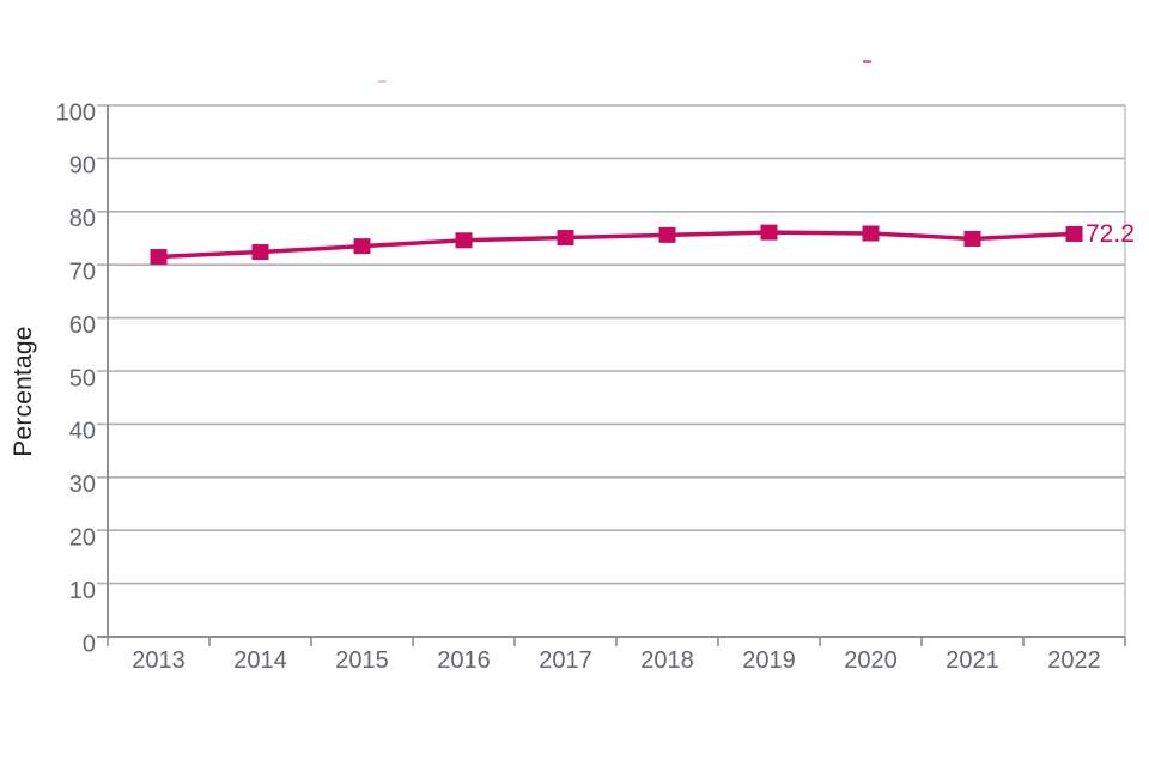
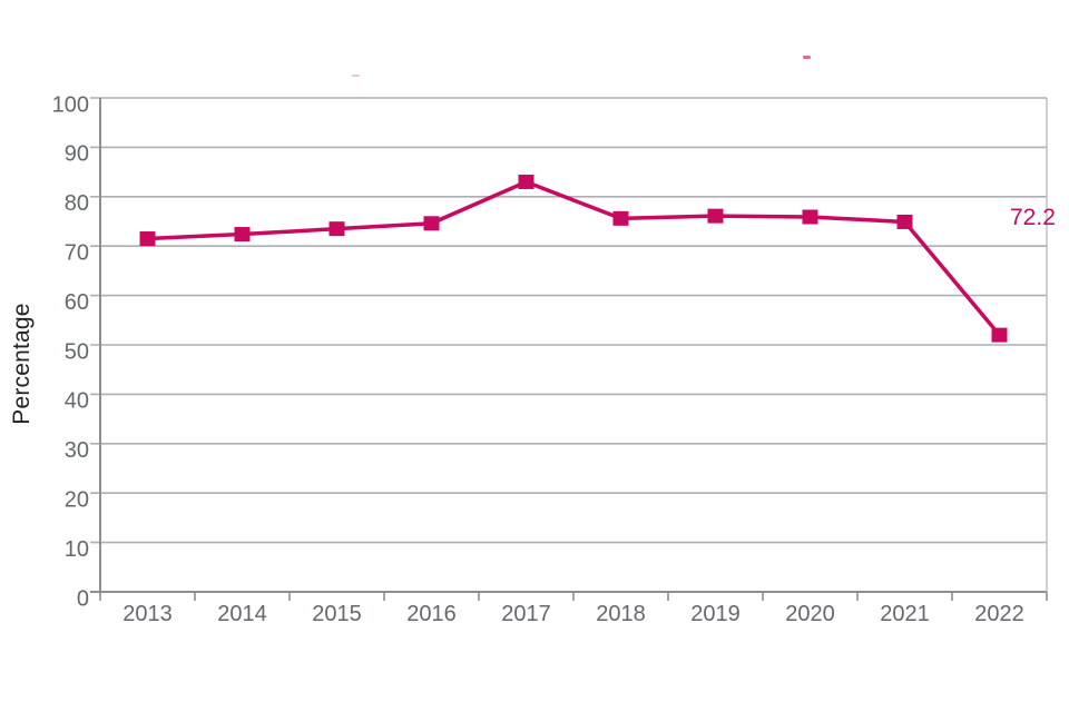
2017: 75 -> 83
2022: 76 -> 52
